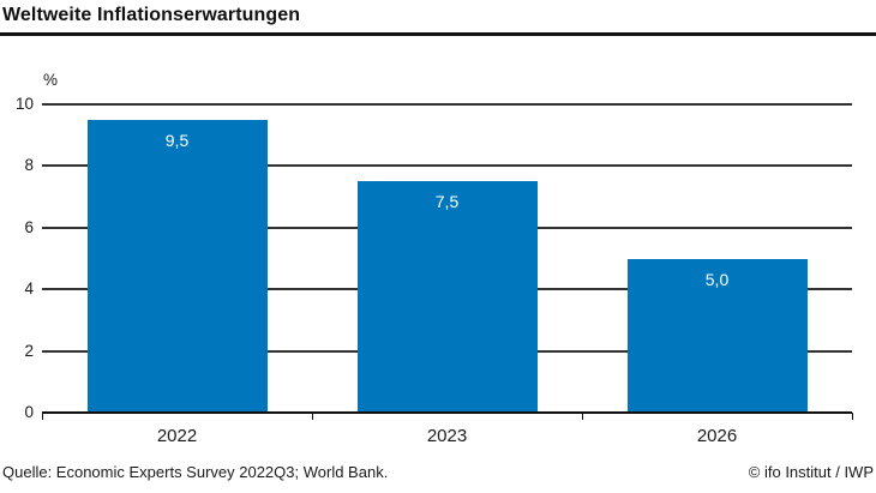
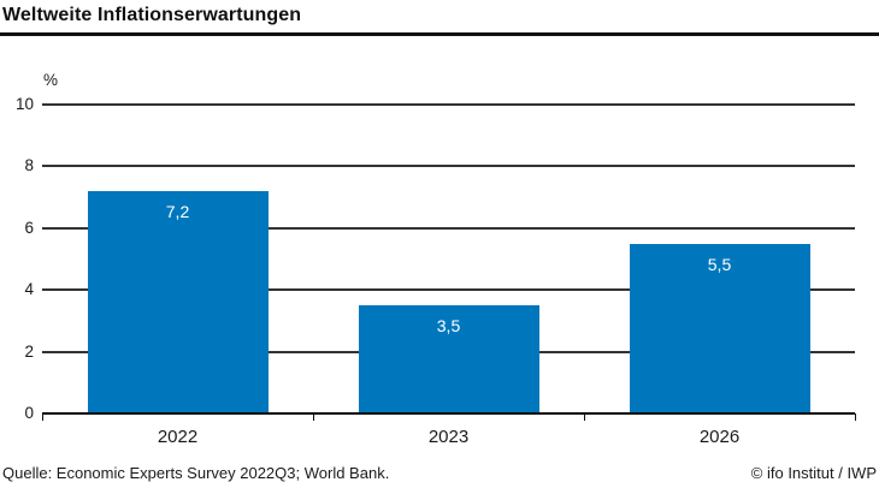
2022: 9,5 -> 7,2
2023: 7,5 -> 3,5
2026: 5,0 -> 5,5
